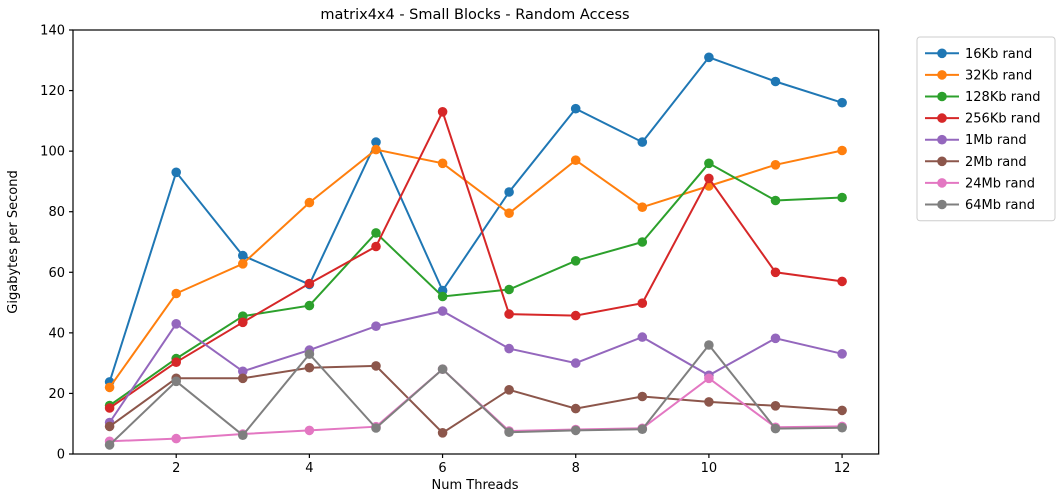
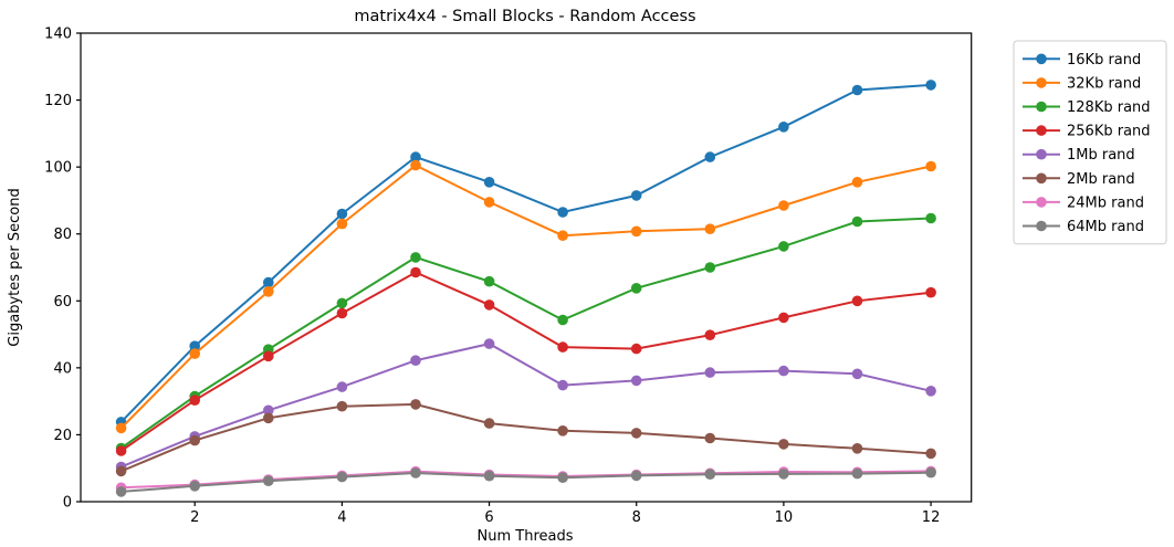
16Kb rand/2: 93 -> 46
32Kb rand/2: 53 -> 44
1Mb rand/2: 43 -> 20
2Mb rand/2: 25 -> 18
64Mb rand/2: 24 -> 5
16Kb rand/4: 56 -> 86
128Kb rand/4: 49 -> 59
64Mb rand/4: 33 -> 7
16Kb rand/6: 54 -> 96
32Kb rand/6: 96 -> 90
128Kb rand/6: 52 -> 66
256Kb rand/6: 113 -> 59
2Mb rand/6: 7 -> 23
24Mb rand/6: 28 -> 8
64Mb rand/6: 28 -> 8
16Kb rand/8: 114 -> 92
32Kb rand/8: 97 -> 81
1Mb rand/8: 30 -> 36
2Mb rand/8: 15 -> 20
16Kb rand/10: 131 -> 112
128Kb rand/10: 96 -> 76
256Kb rand/10: 91 -> 55
1Mb rand/10: 26 -> 39
24Mb rand/10: 25 -> 9
64Mb rand/10: 36 -> 8
16Kb rand/12: 116 -> 124
256Kb rand/12: 57 -> 62
